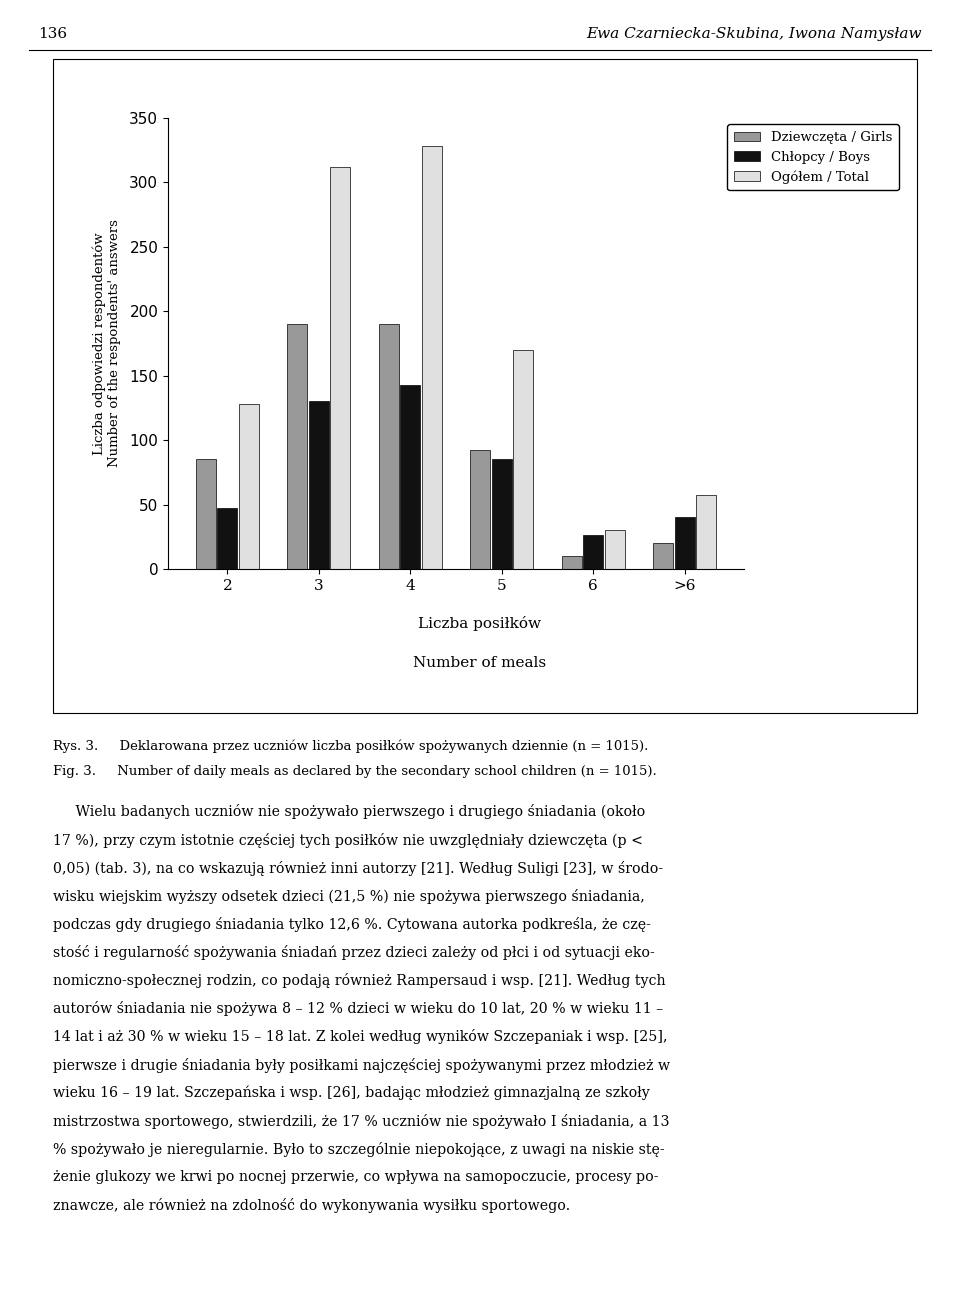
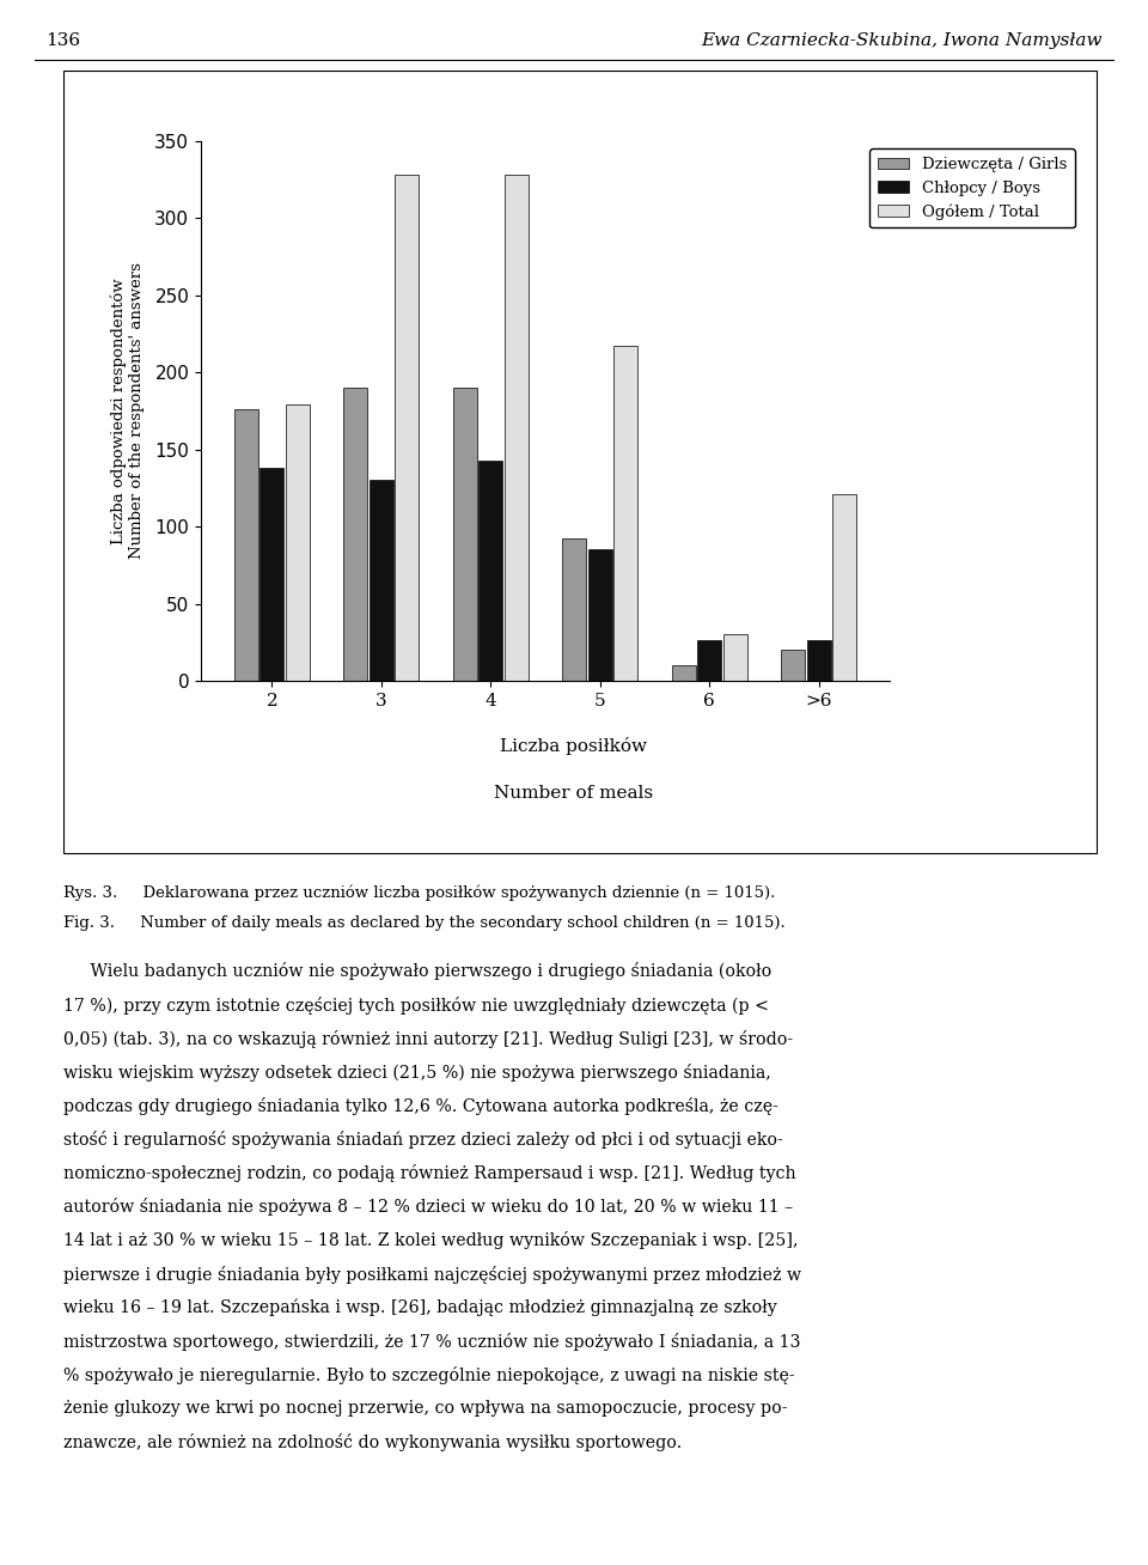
Dziewczęta / Girls/2: 85 -> 176
Chłopcy / Boys/2: 47 -> 138
Ogółem / Total/2: 128 -> 179
Ogółem / Total/3: 312 -> 328
Ogółem / Total/5: 170 -> 217
Chłopcy / Boys/>6: 40 -> 26
Ogółem / Total/>6: 57 -> 121
